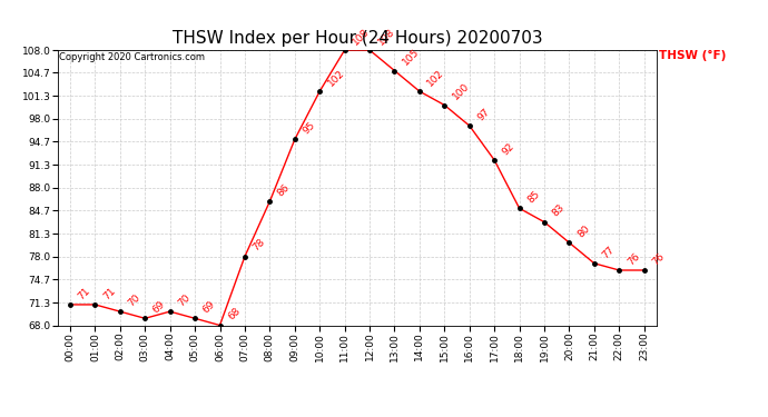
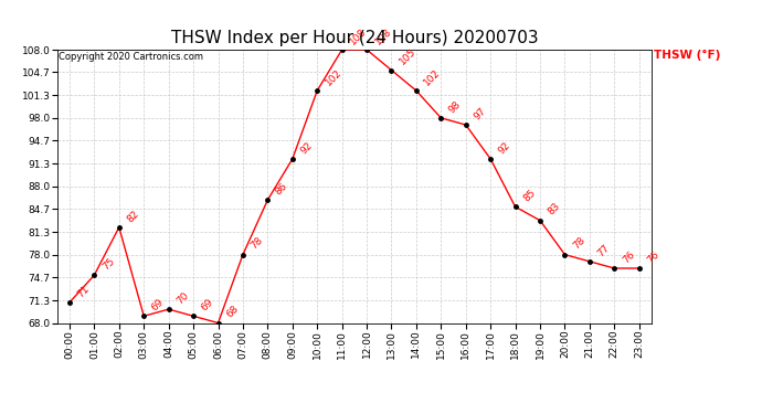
01:00: 71 -> 75
02:00: 70 -> 82
09:00: 95 -> 92
15:00: 100 -> 98
20:00: 80 -> 78
